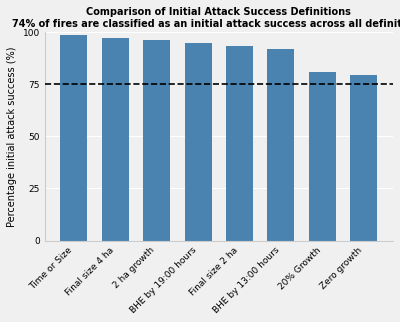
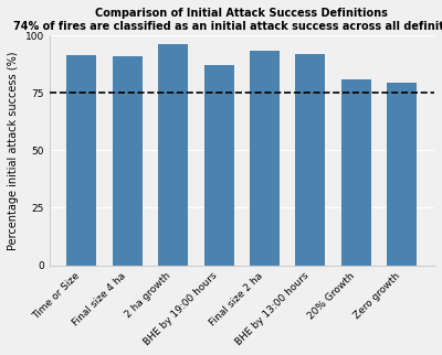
Time or Size: 98.8 -> 91.5
Final size 4 ha: 97.0 -> 91.0
BHE by 19:00 hours: 94.8 -> 87.0
